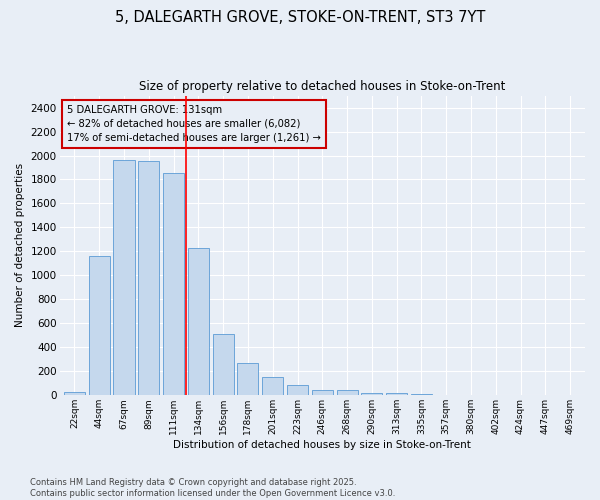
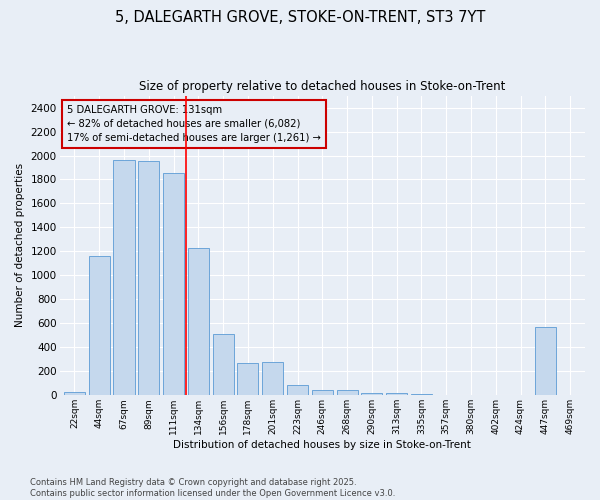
201sqm: 150 -> 280
447sqm: 0 -> 570
